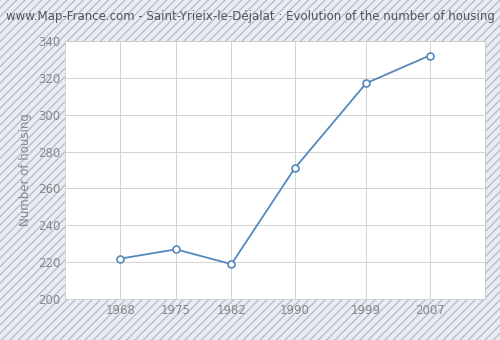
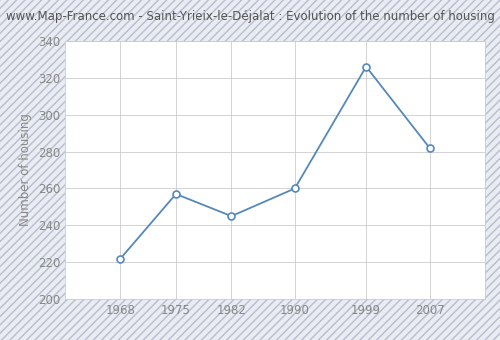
1975: 227 -> 257
1982: 219 -> 245
1990: 271 -> 260
1999: 317 -> 326
2007: 332 -> 282
